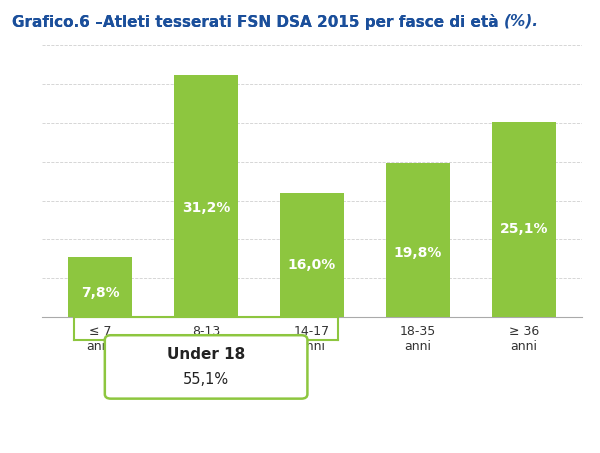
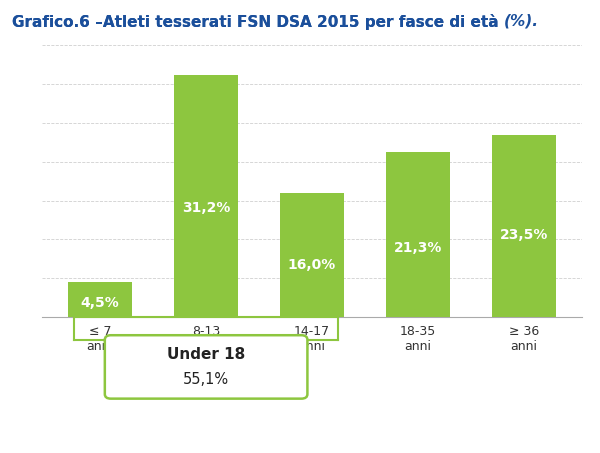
≤ 7 anni: 7,8% -> 4,5%
18-35 anni: 19,8% -> 21,3%
≥ 36 anni: 25,1% -> 23,5%
